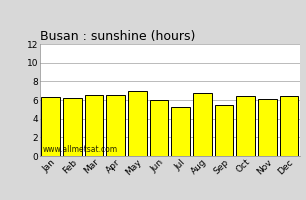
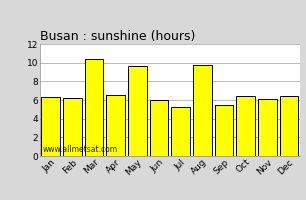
Mar: 6.5 -> 10.4
May: 7.0 -> 9.6
Aug: 6.7 -> 9.8
